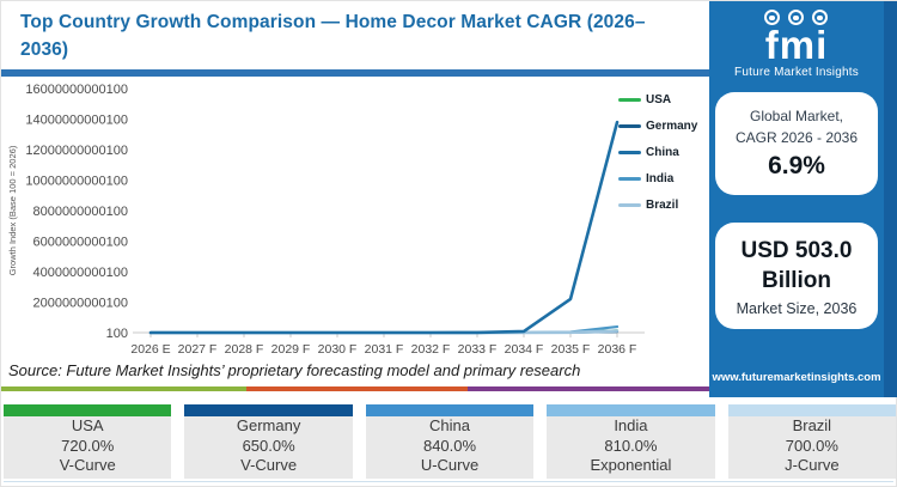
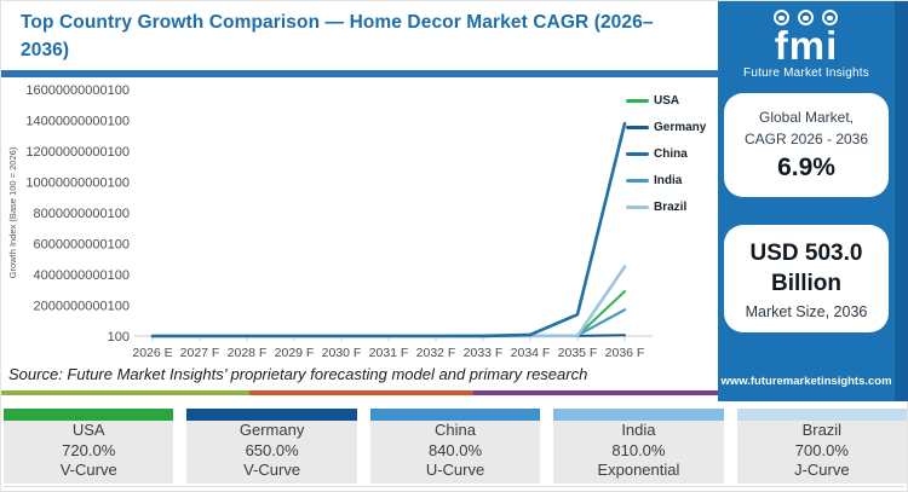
China/2035 F: 2200000000000 -> 1400000000000
USA/2036 F: 100000000000 -> 2900000000000
India/2036 F: 400000000000 -> 1700000000000
Brazil/2036 F: 100000000000 -> 4500000000000
